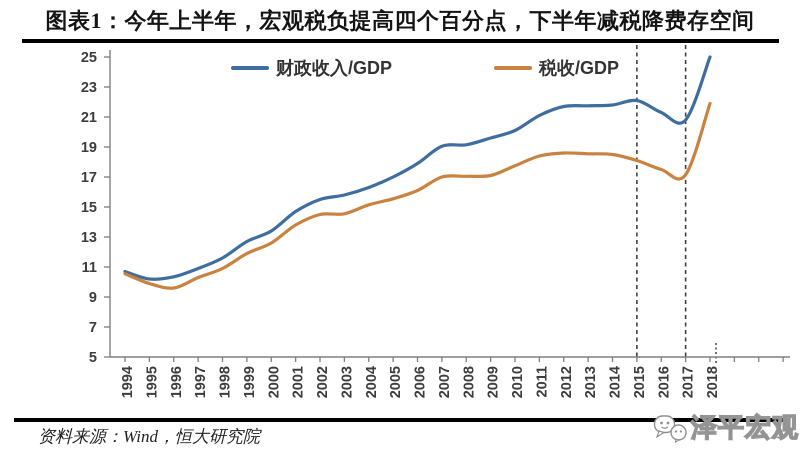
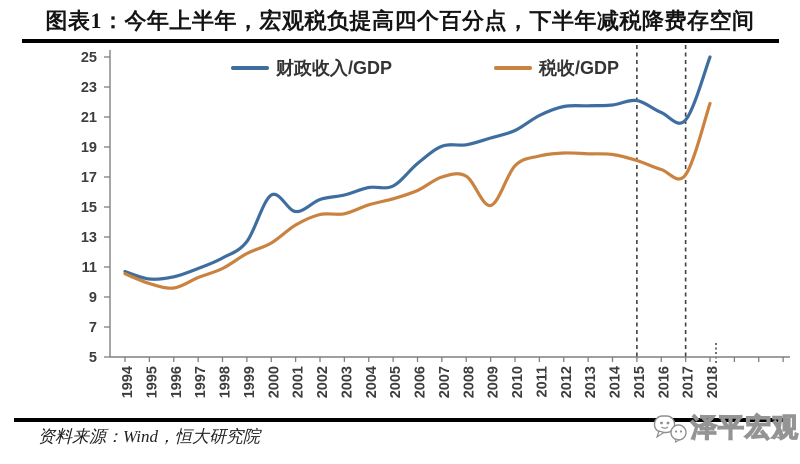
财政收入/GDP/2000: 13.4 -> 15.8
财政收入/GDP/2005: 17.0 -> 16.4
税收/GDP/2009: 17.1 -> 15.1
